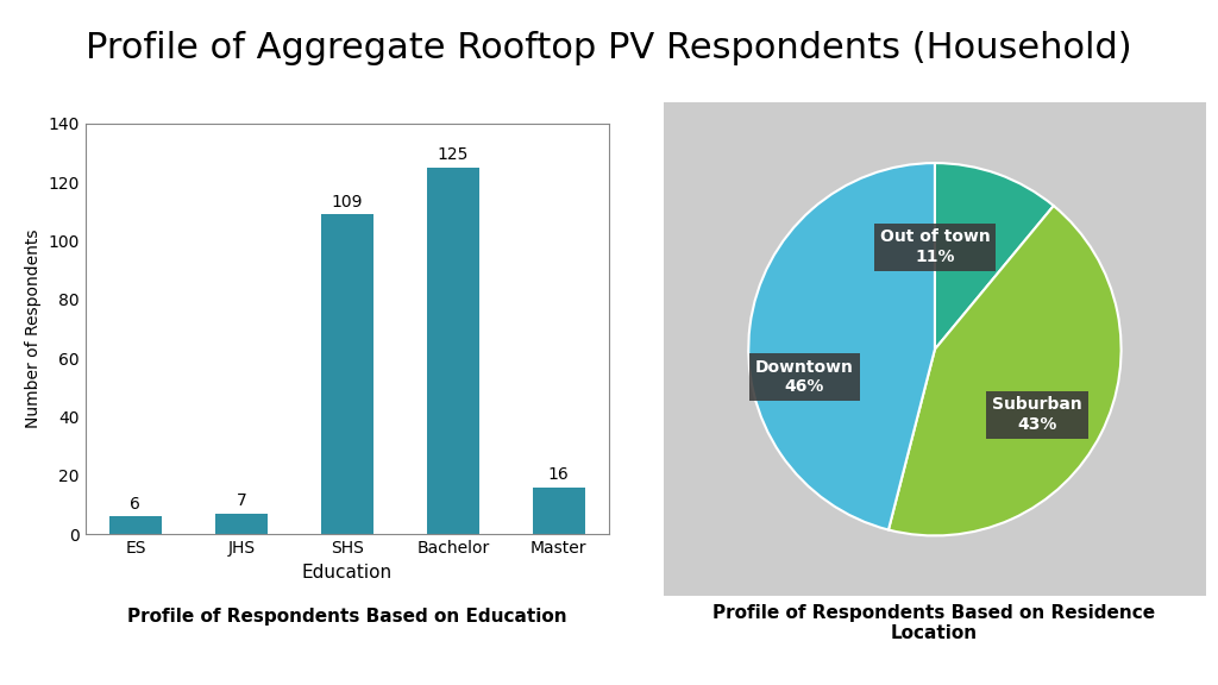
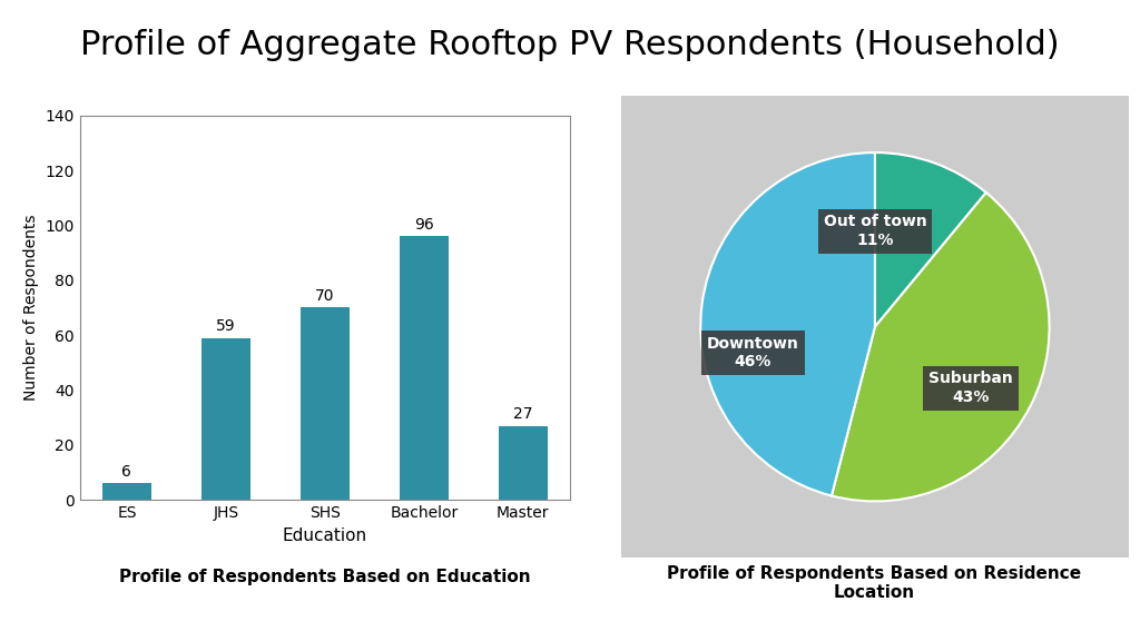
JHS: 7 -> 59
SHS: 109 -> 70
Bachelor: 125 -> 96
Master: 16 -> 27
